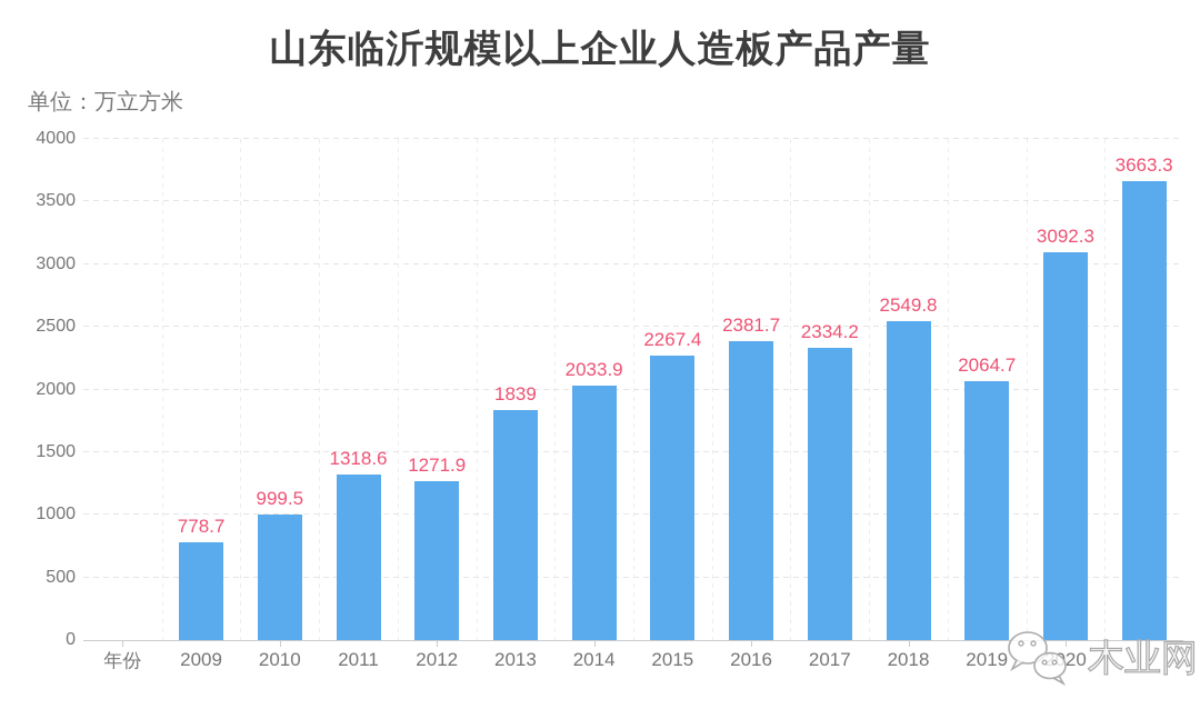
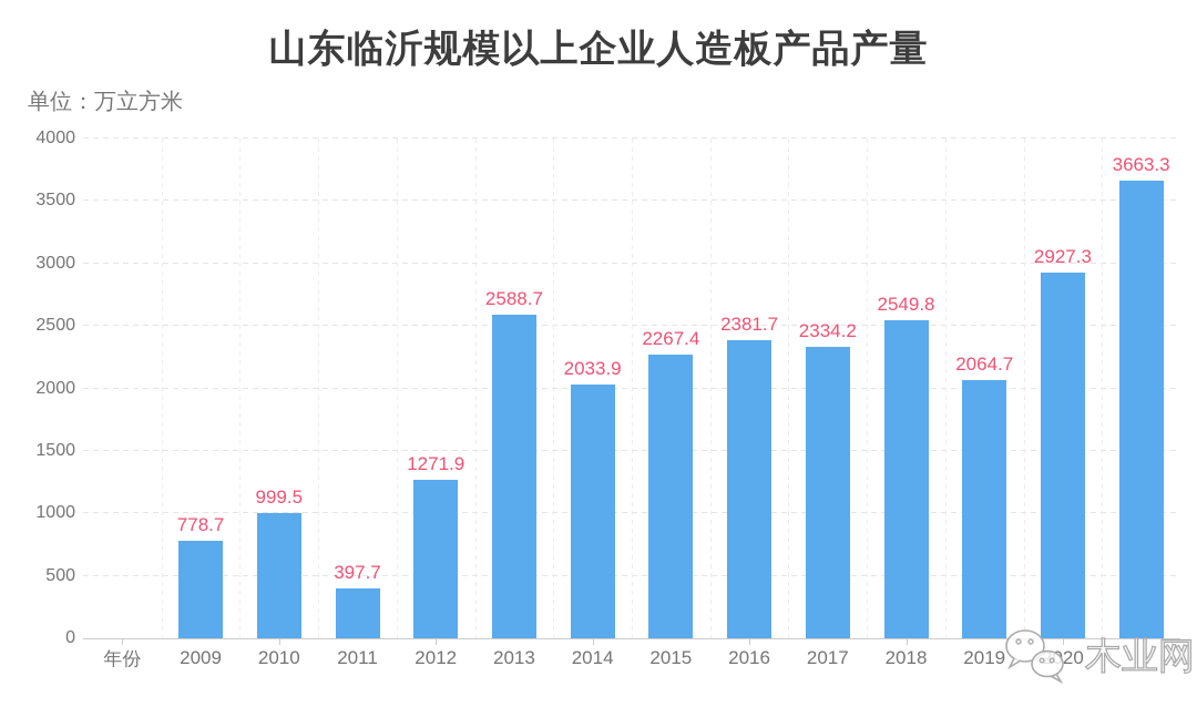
2011: 1318.6 -> 397.7
2013: 1839 -> 2588.7
2020: 3092.3 -> 2927.3
